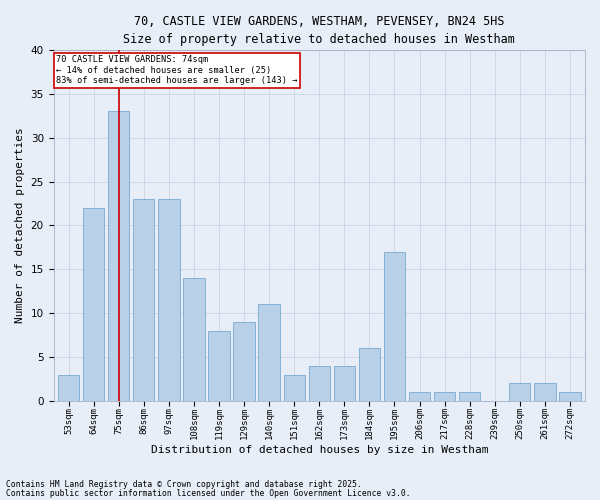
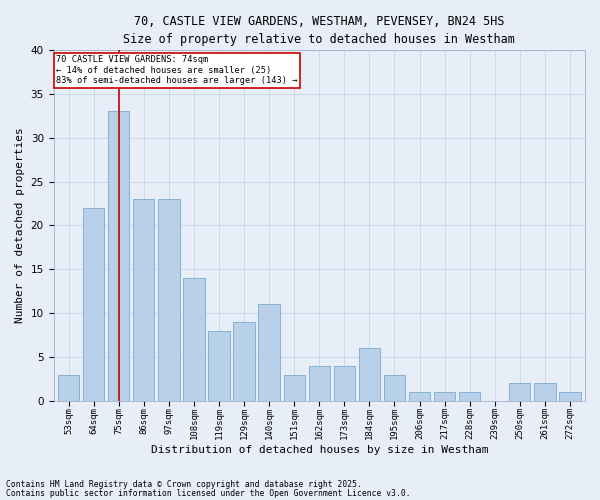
195sqm: 17 -> 3
